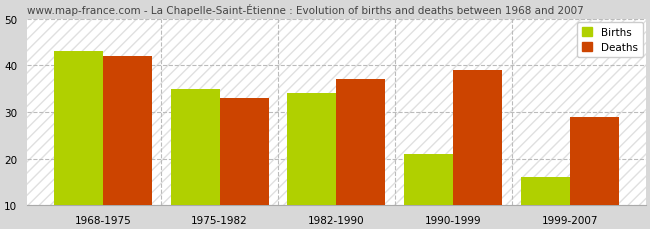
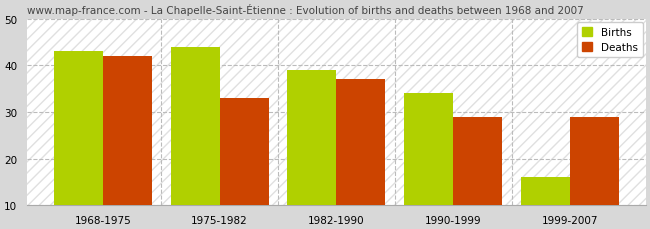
Births/1975-1982: 35 -> 44
Births/1982-1990: 34 -> 39
Births/1990-1999: 21 -> 34
Deaths/1990-1999: 39 -> 29
